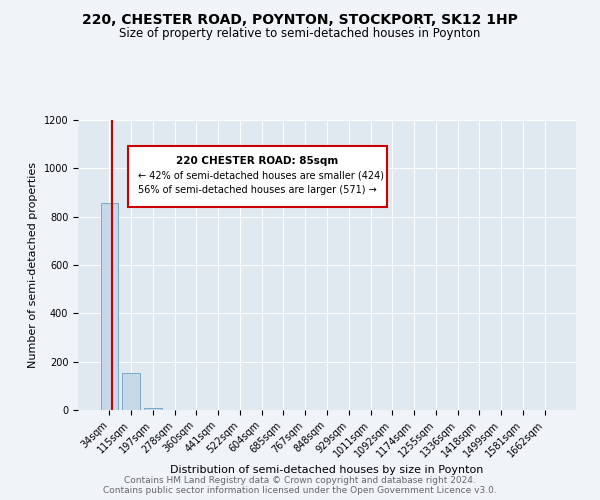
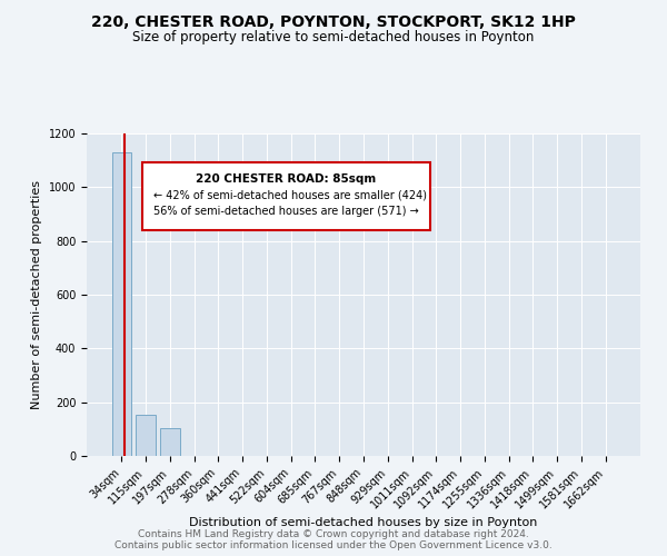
34sqm: 857 -> 1130
197sqm: 10 -> 105
